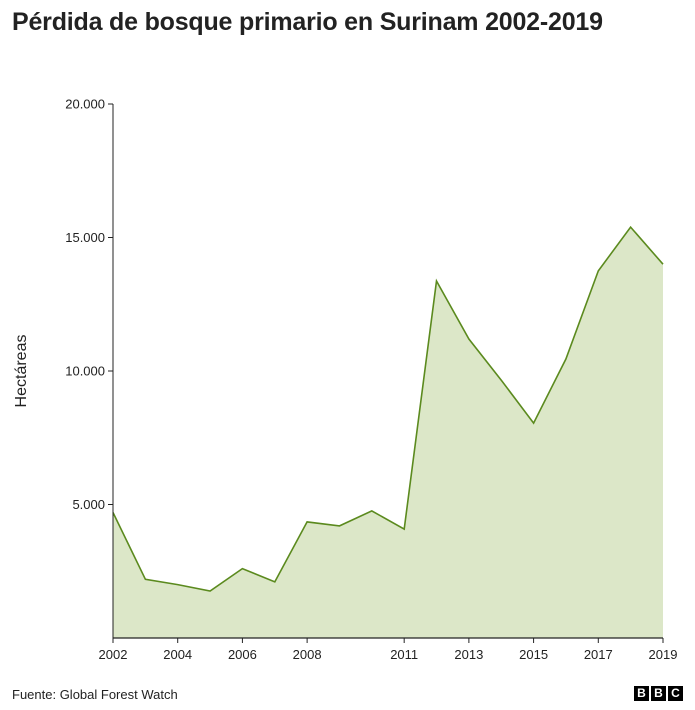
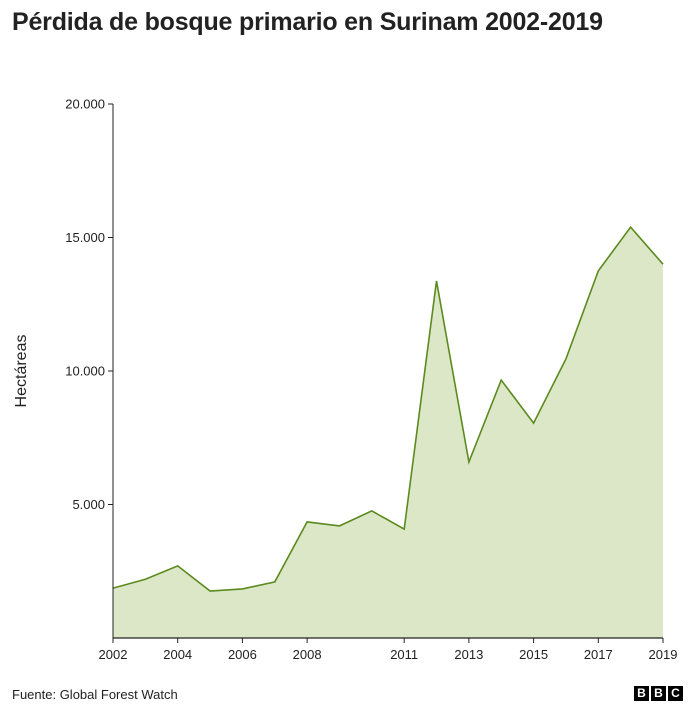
2002: 4700 -> 1900
2004: 2000 -> 2700
2006: 2600 -> 1800
2013: 11200 -> 6600
